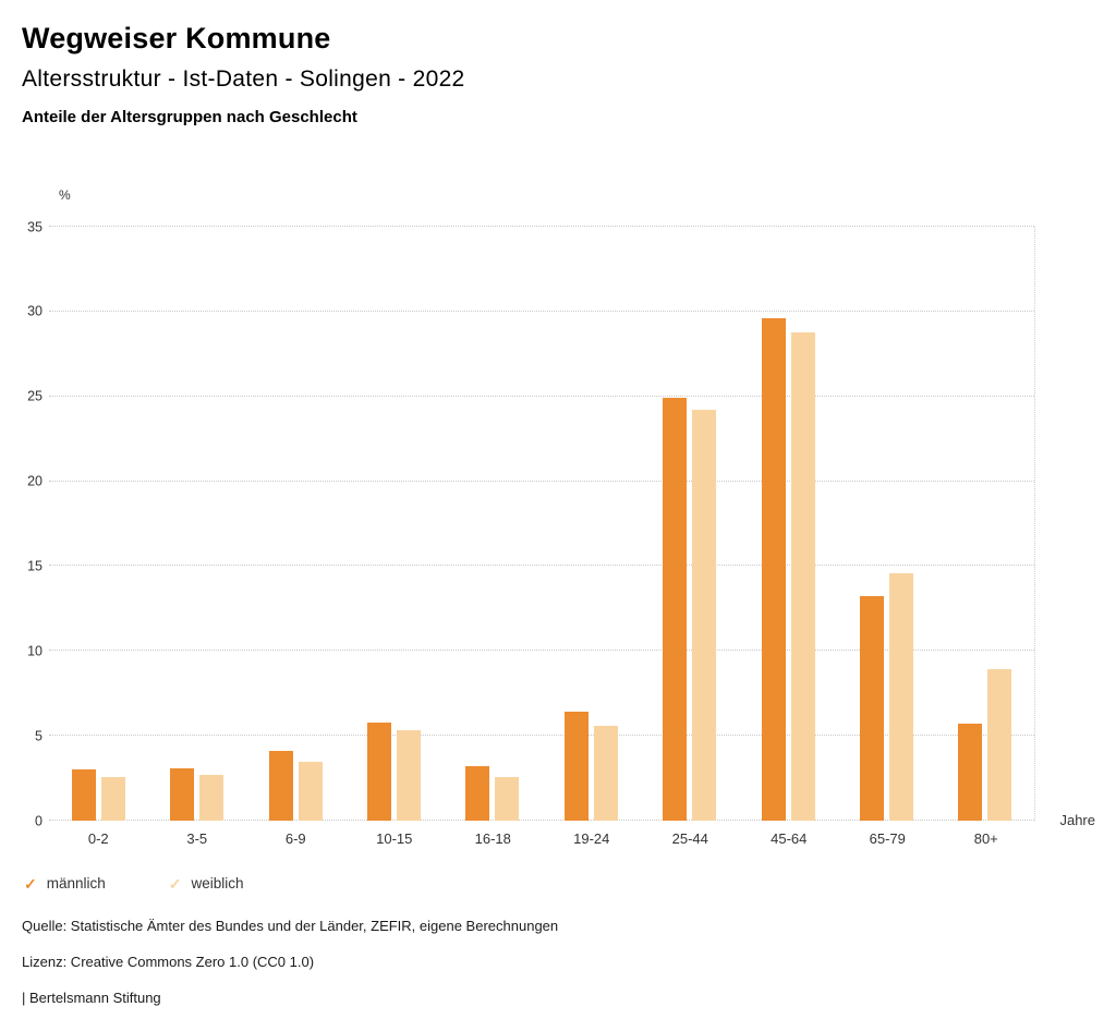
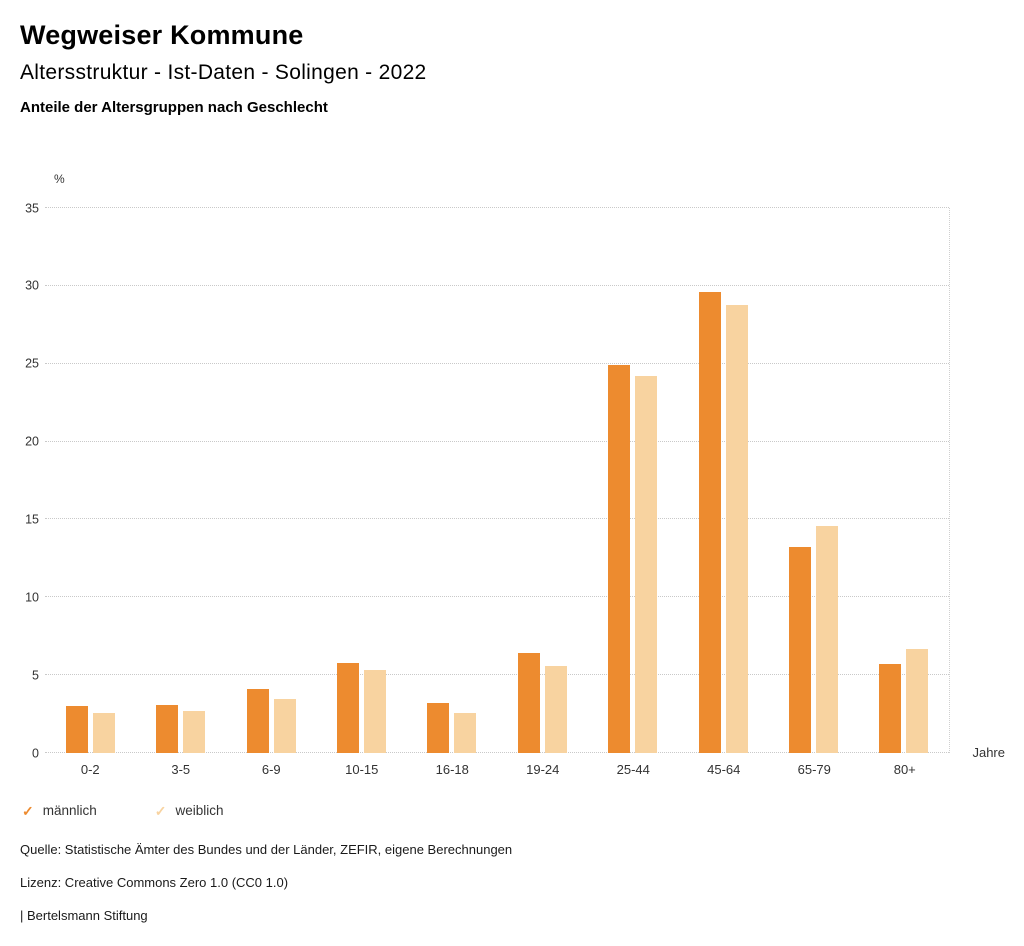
weiblich/80+: 8.9 -> 6.7
